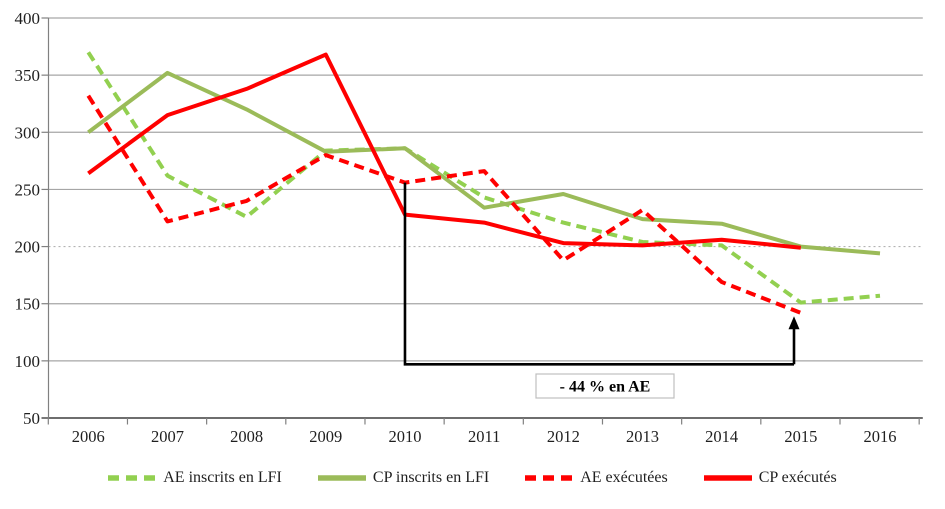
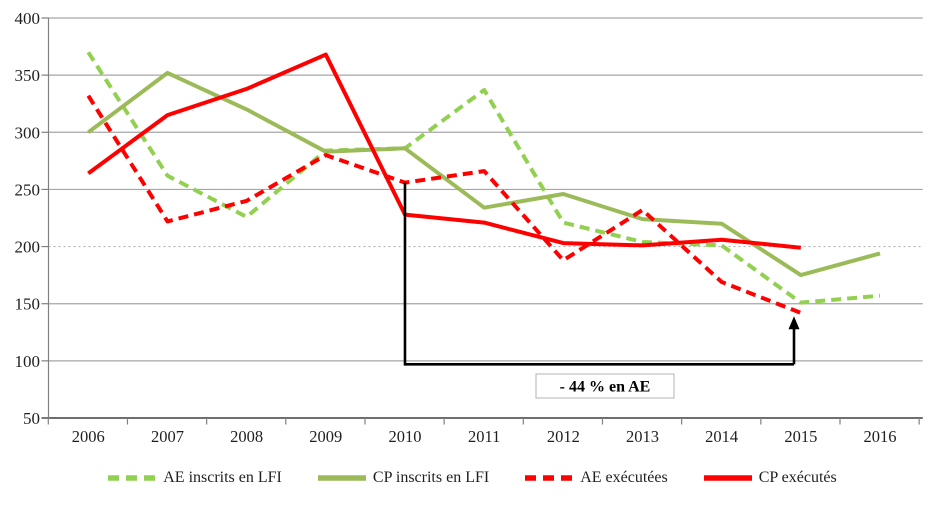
AE inscrits en LFI/2011: 243 -> 337
CP inscrits en LFI/2015: 200 -> 175
